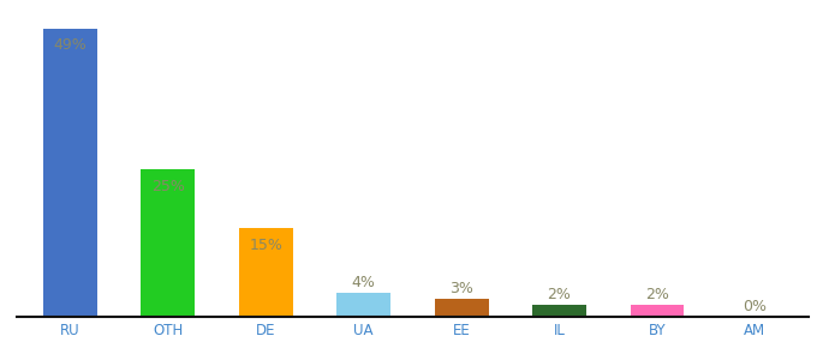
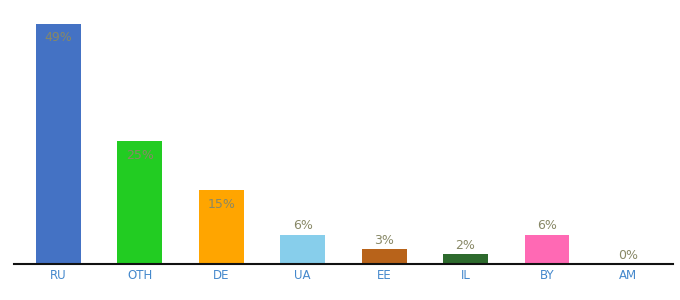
UA: 4% -> 6%
BY: 2% -> 6%
